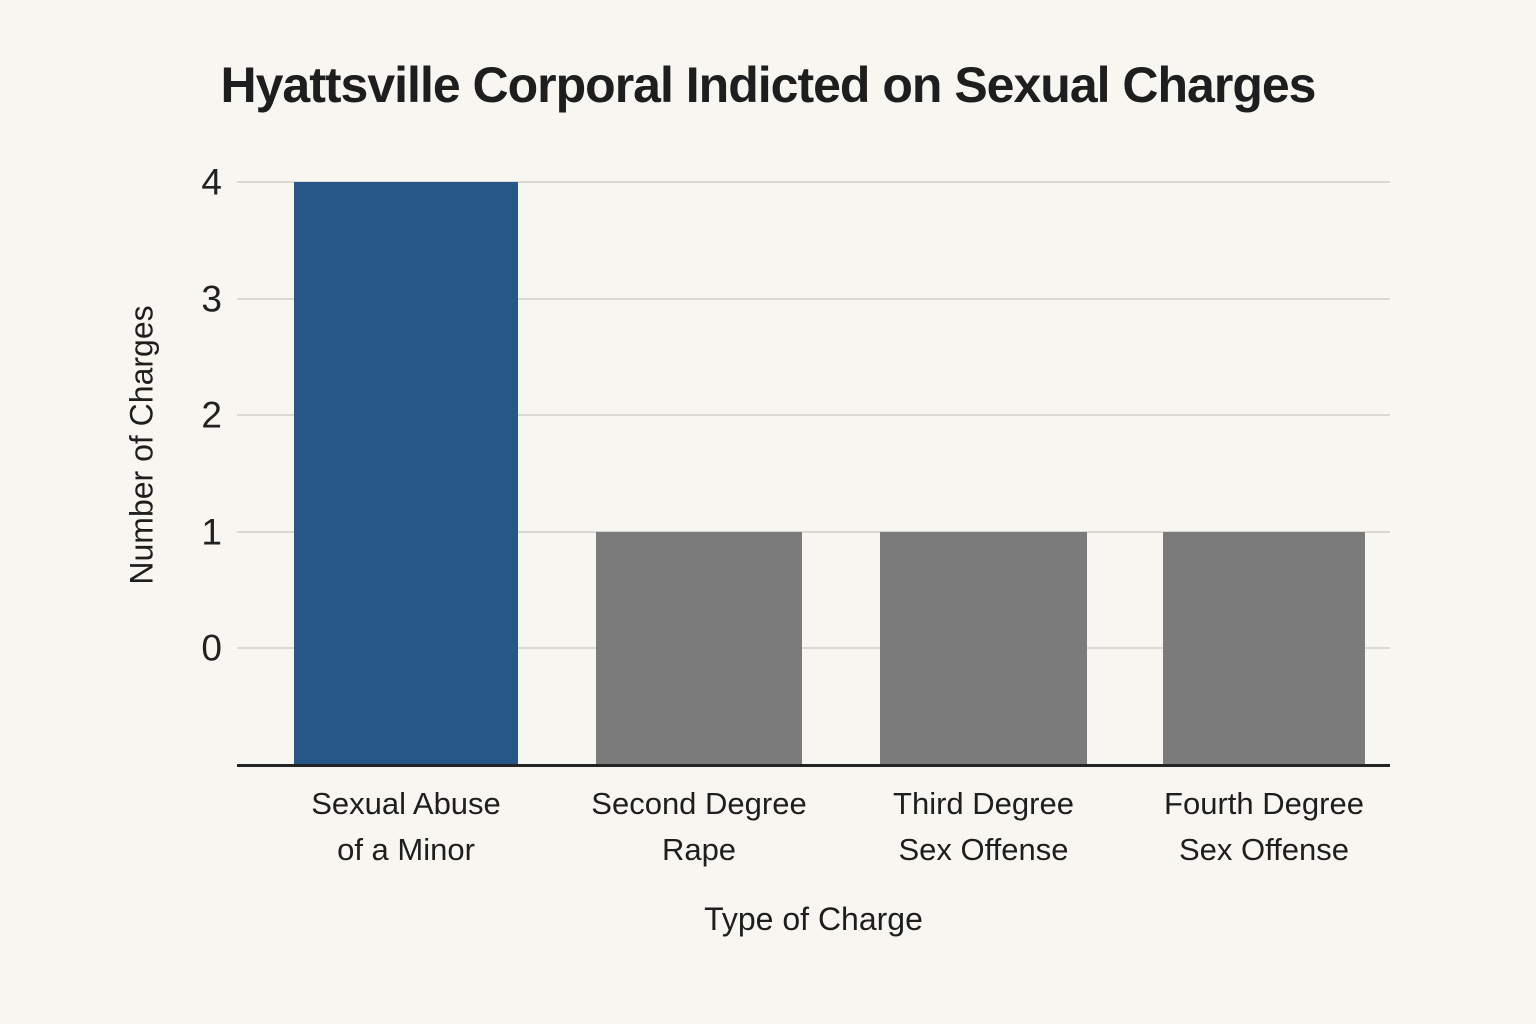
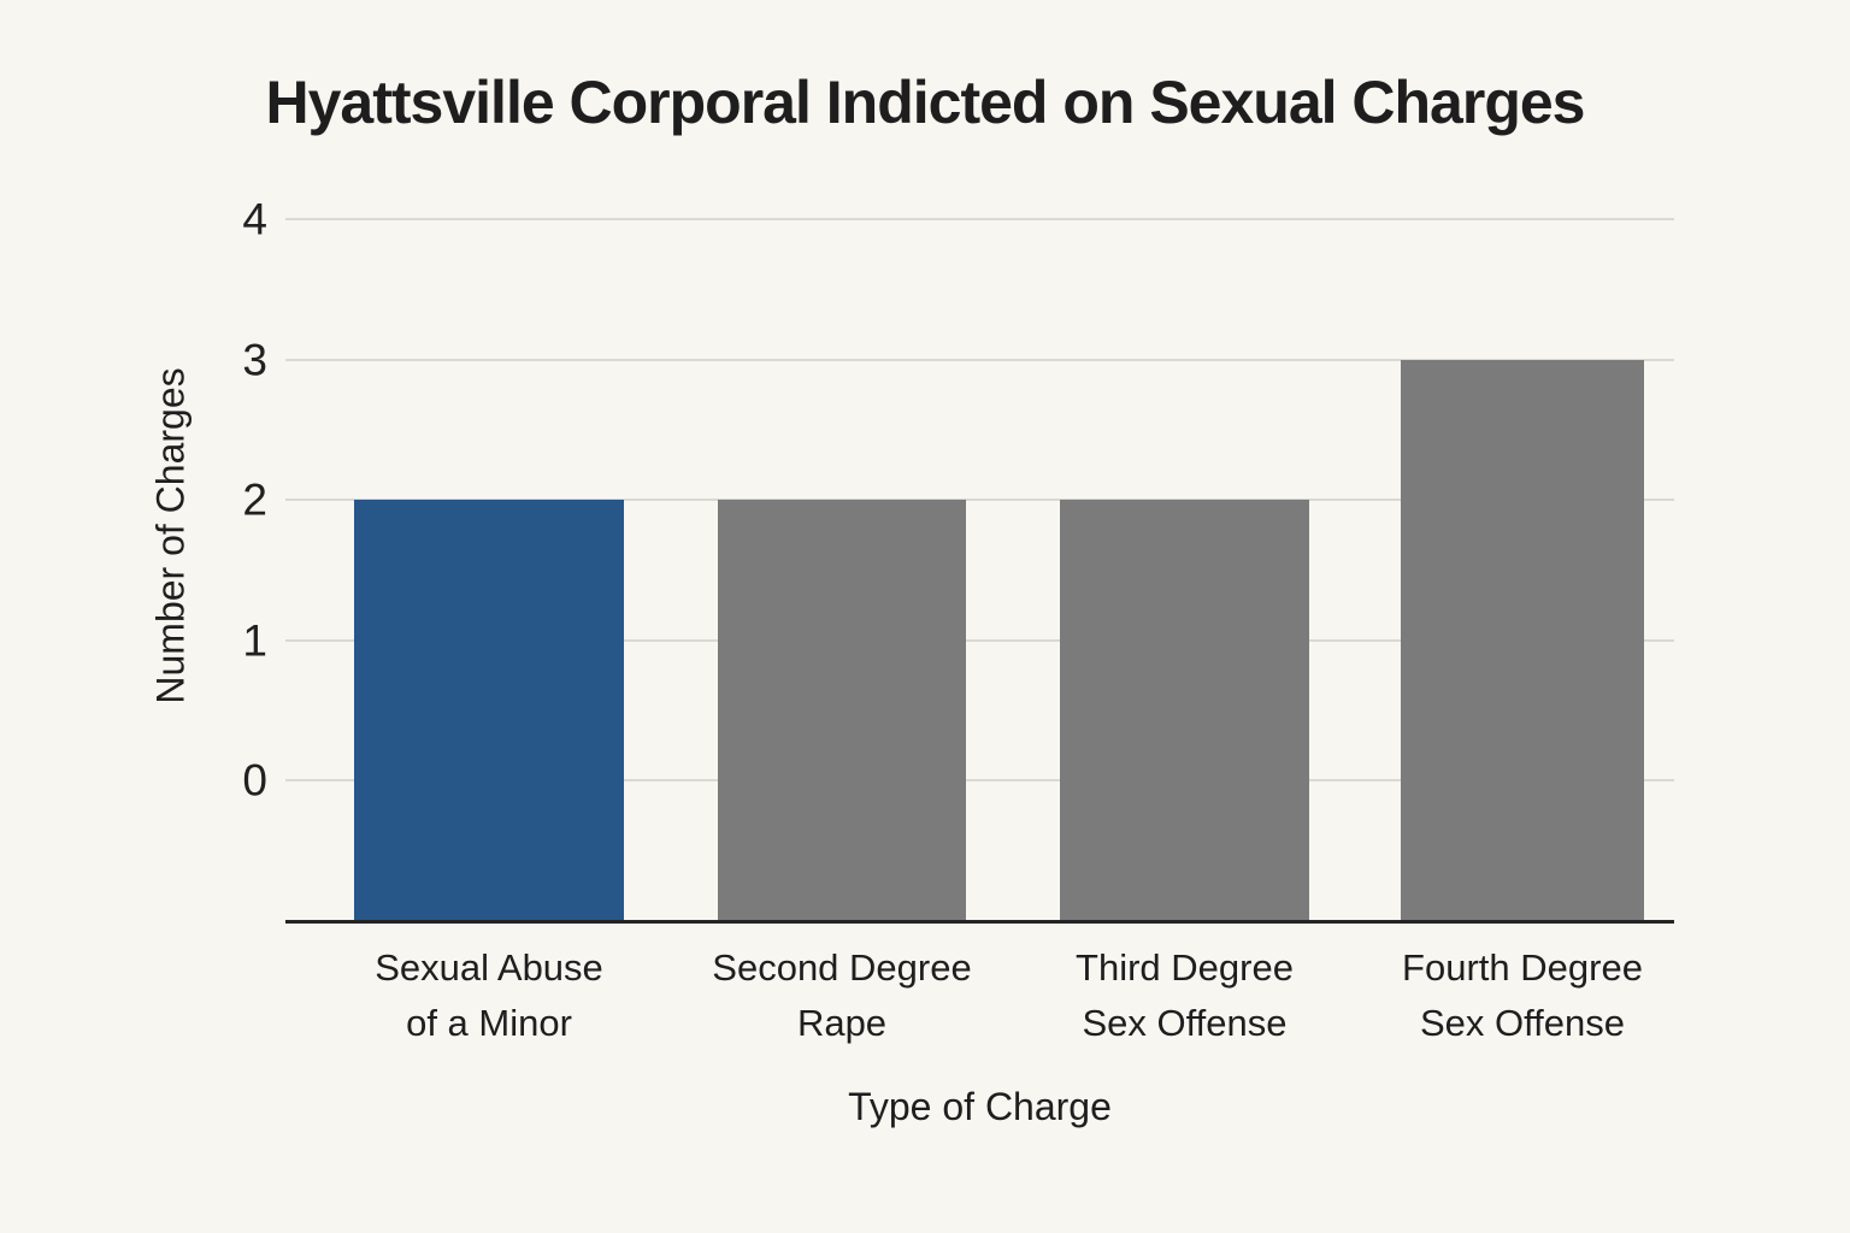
Sexual Abuse of a Minor: 4 -> 2
Second Degree Rape: 1 -> 2
Third Degree Sex Offense: 1 -> 2
Fourth Degree Sex Offense: 1 -> 3
